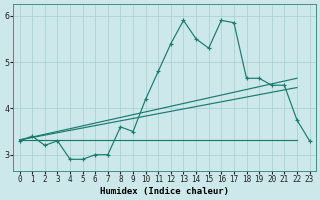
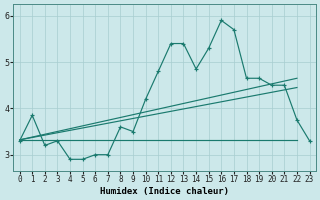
1: 3.40 -> 3.85
13: 5.90 -> 5.40
14: 5.50 -> 4.85
17: 5.85 -> 5.70
